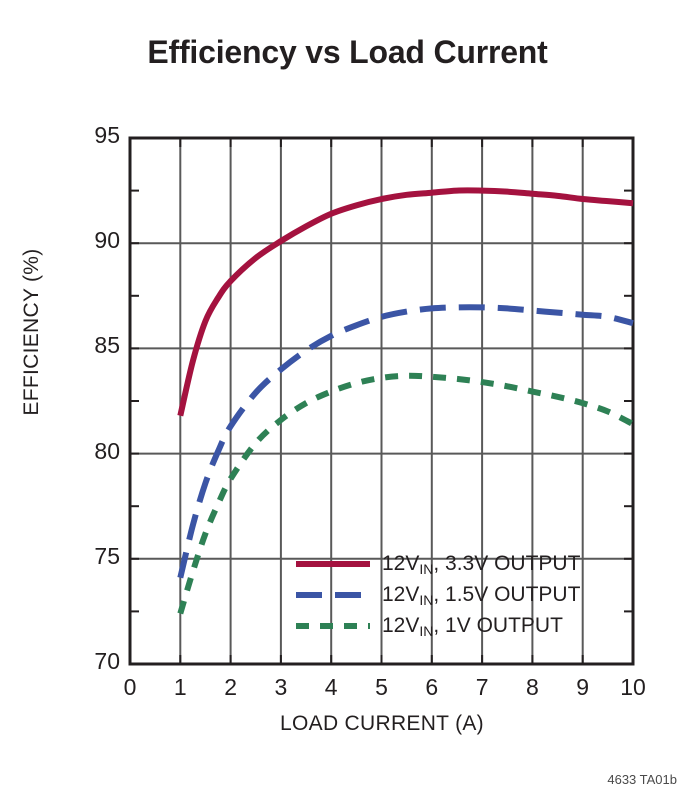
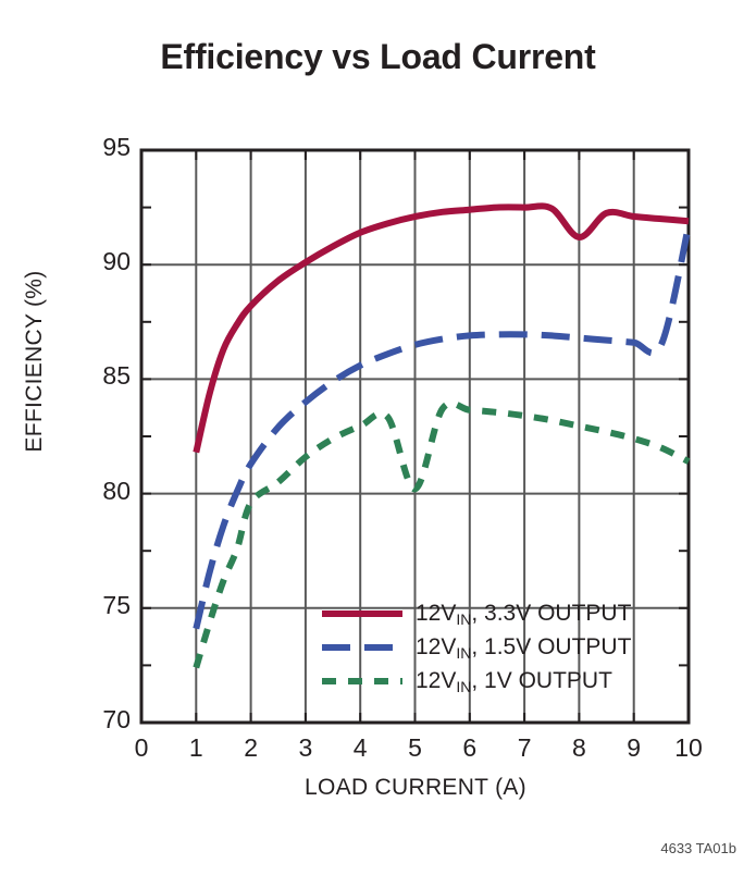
12VIN, 1V OUTPUT/2: 78.8 -> 79.6
12VIN, 1V OUTPUT/5: 83.6 -> 80.2
12VIN, 3.3V OUTPUT/8: 92.3 -> 91.2
12VIN, 1.5V OUTPUT/10: 86.2 -> 91.7
